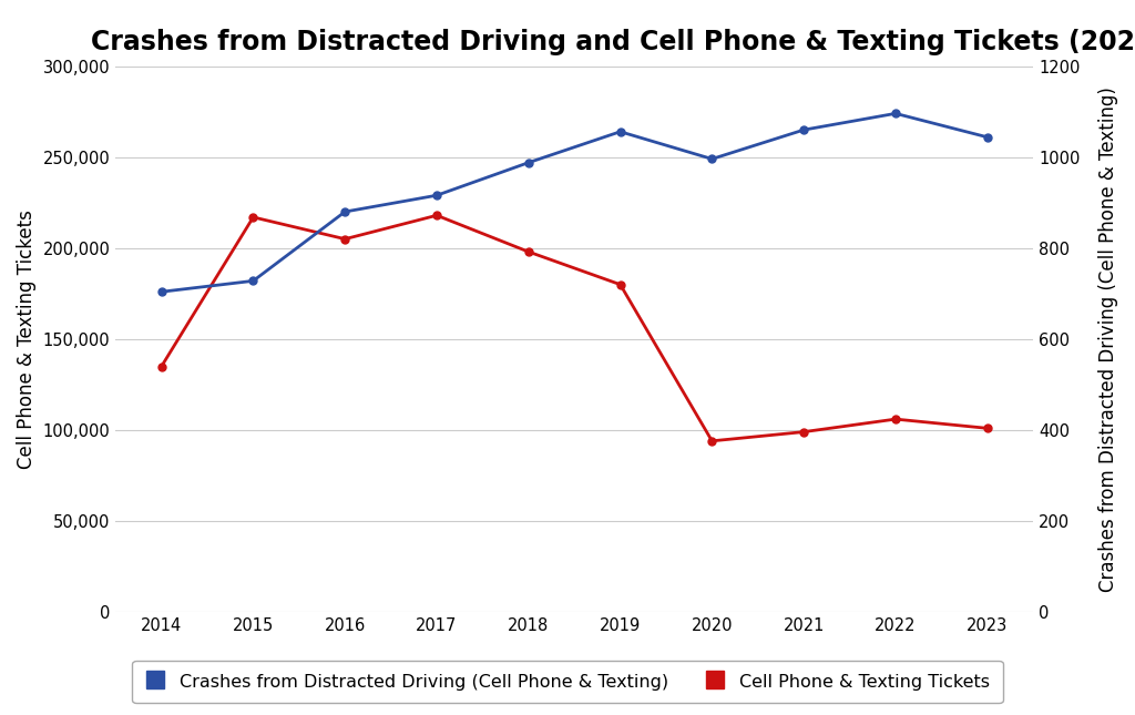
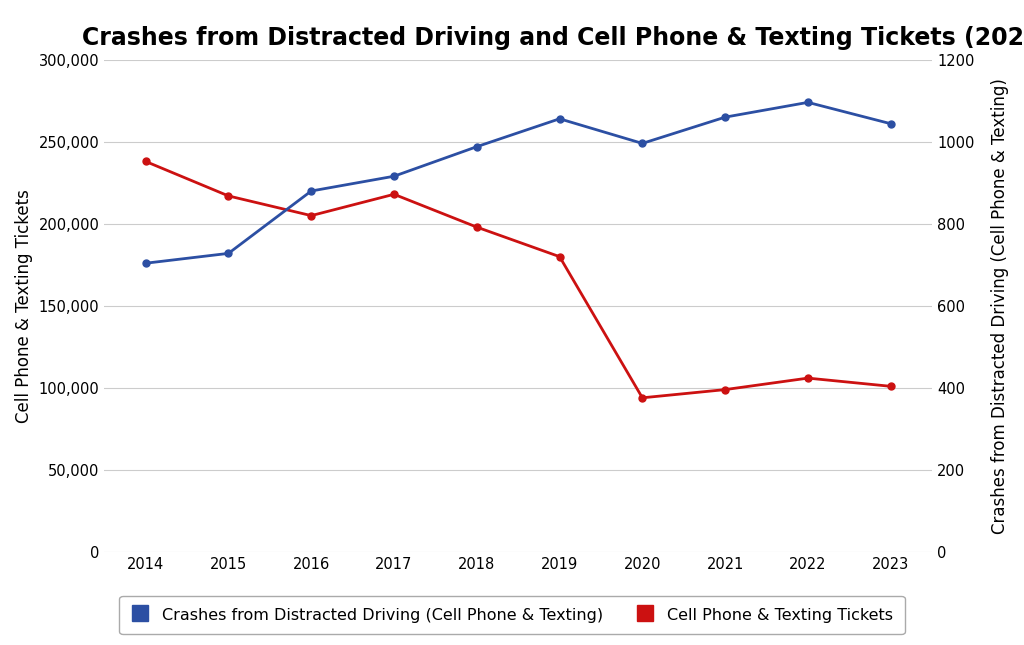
Cell Phone & Texting Tickets/2014: 135,000 -> 238,000
